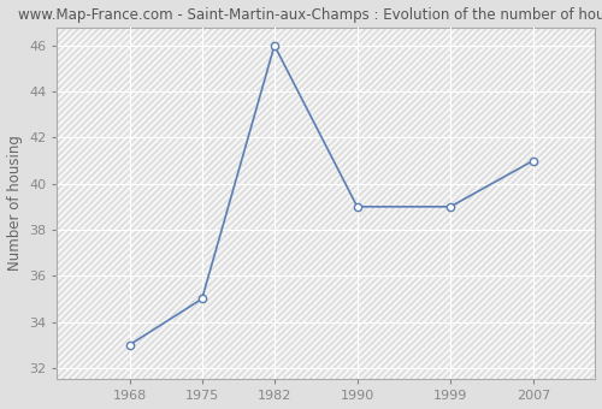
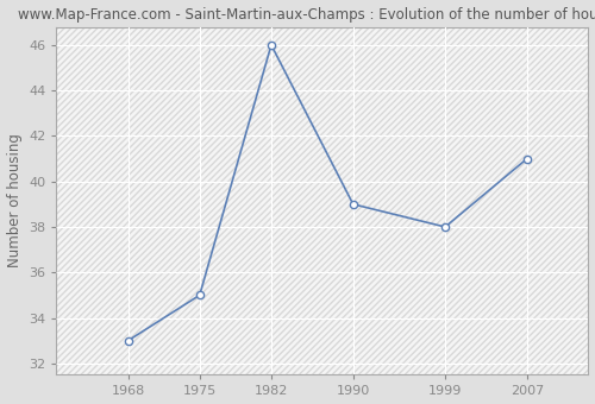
1999: 39 -> 38
